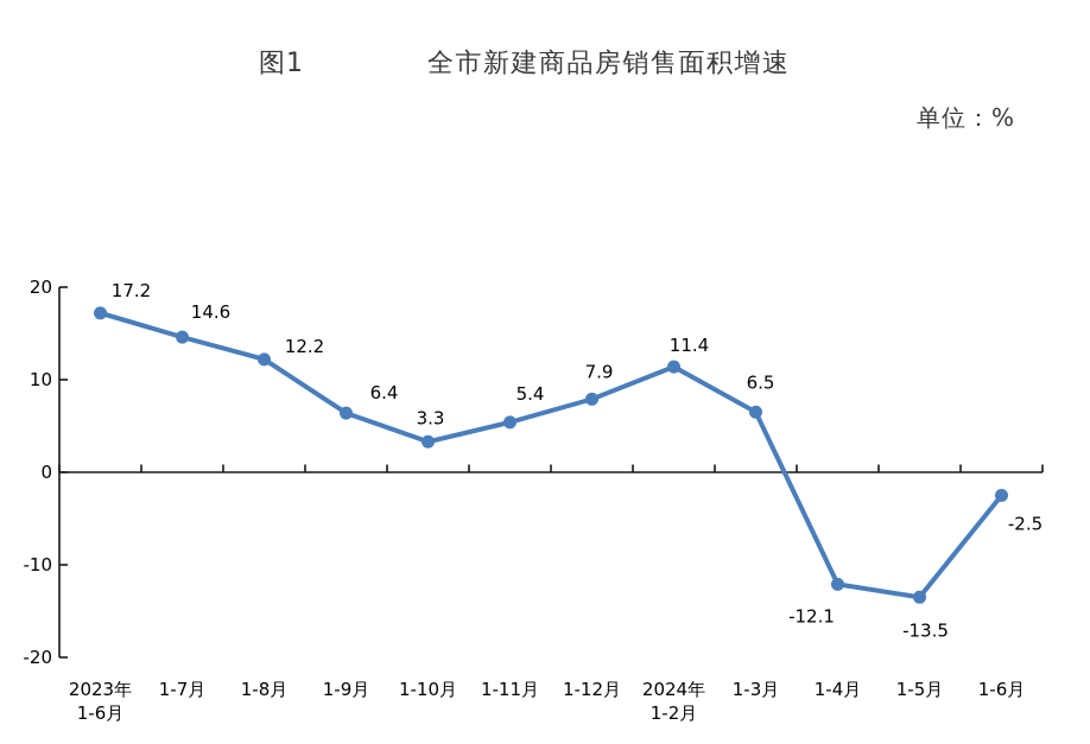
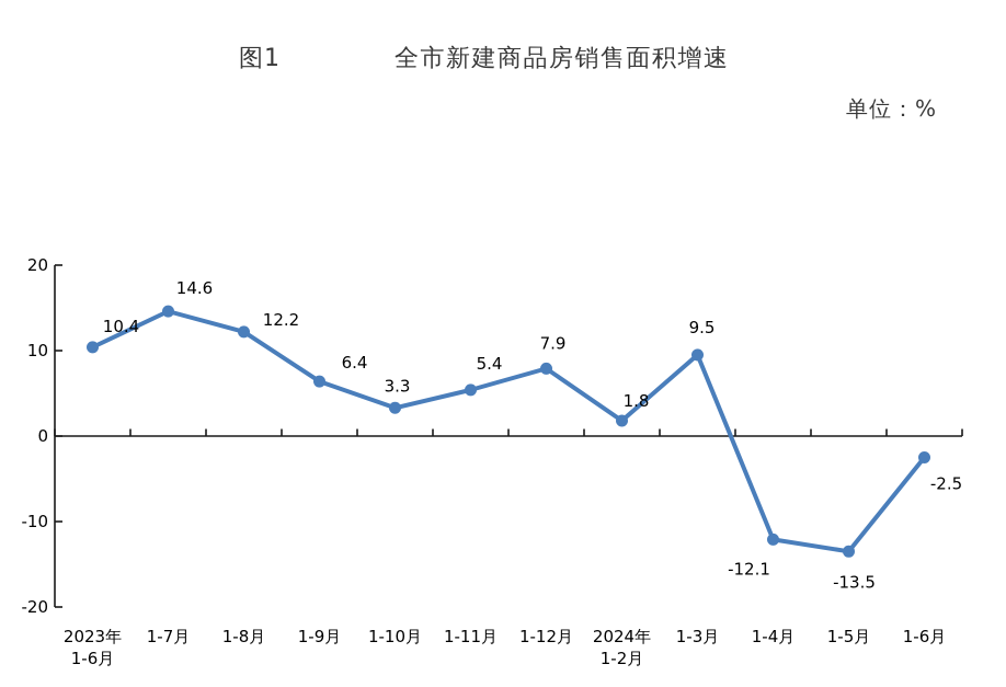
2023年 1-6月: 17.2 -> 10.4
2024年 1-2月: 11.4 -> 1.8
1-3月: 6.5 -> 9.5
